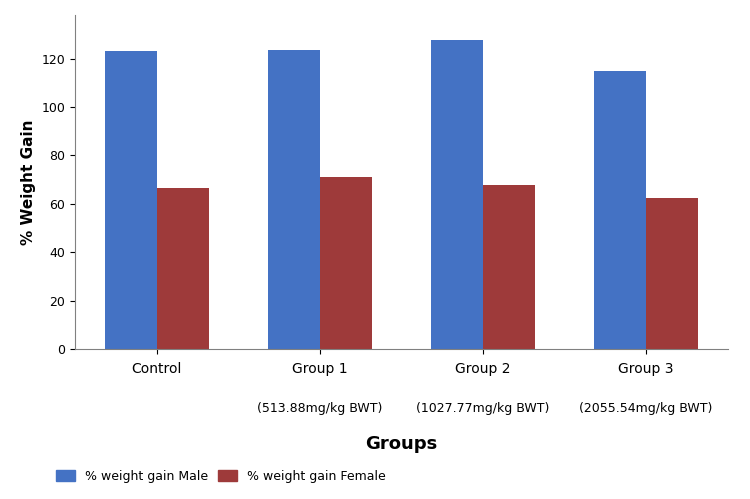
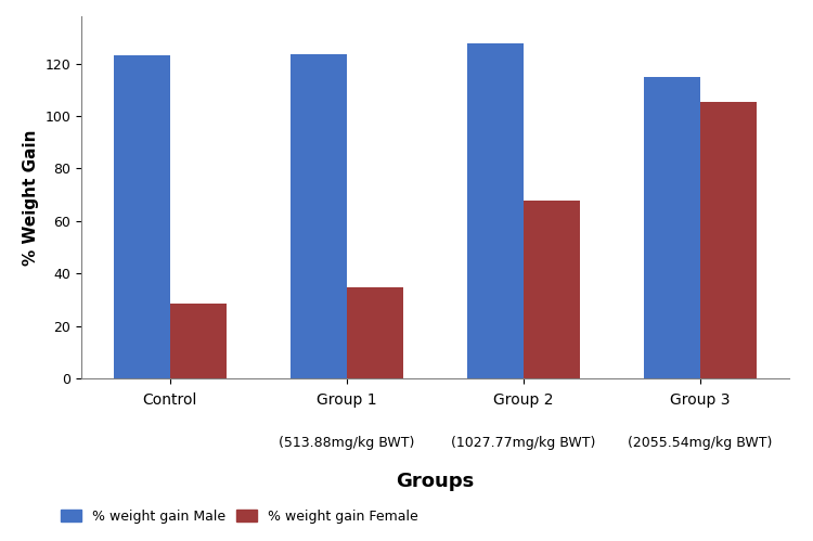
% weight gain Female/Control: 66.5 -> 28.5
% weight gain Female/Group 1: 71.0 -> 35.0
% weight gain Female/Group 3: 62.5 -> 105.5
